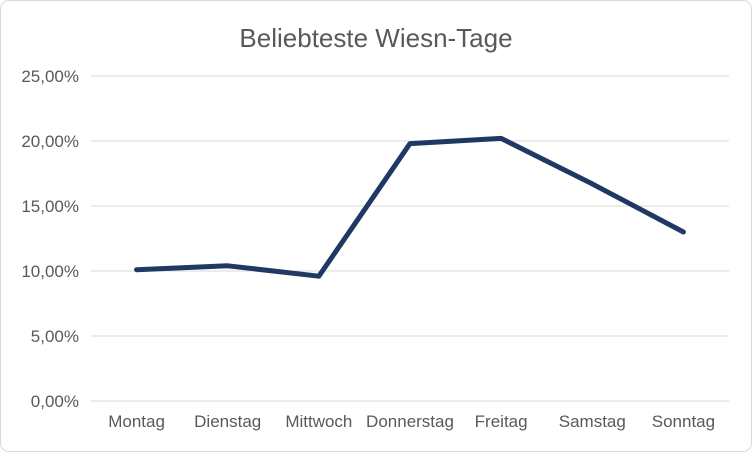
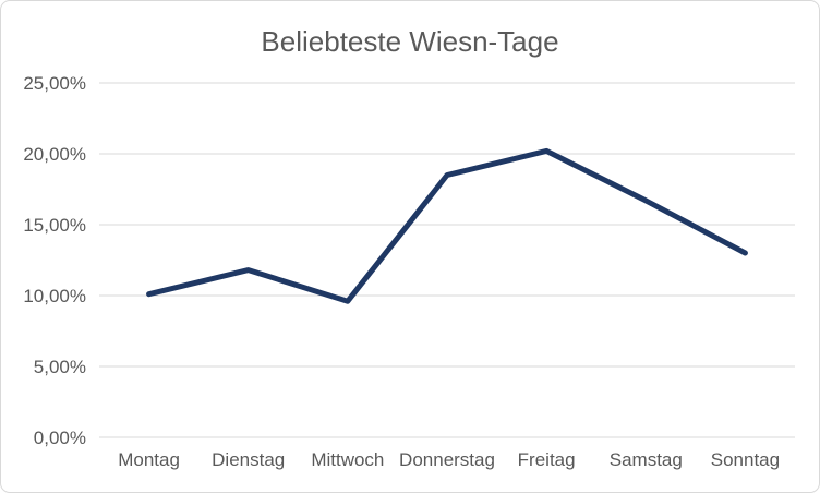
Dienstag: 10,4% -> 11,8%
Donnerstag: 19,8% -> 18,5%
